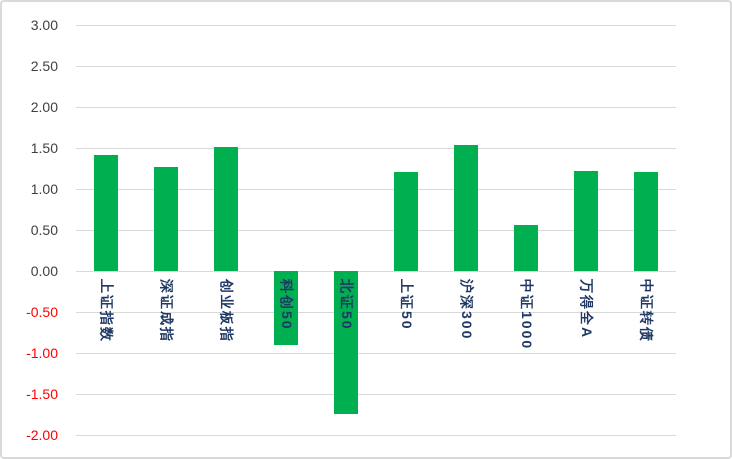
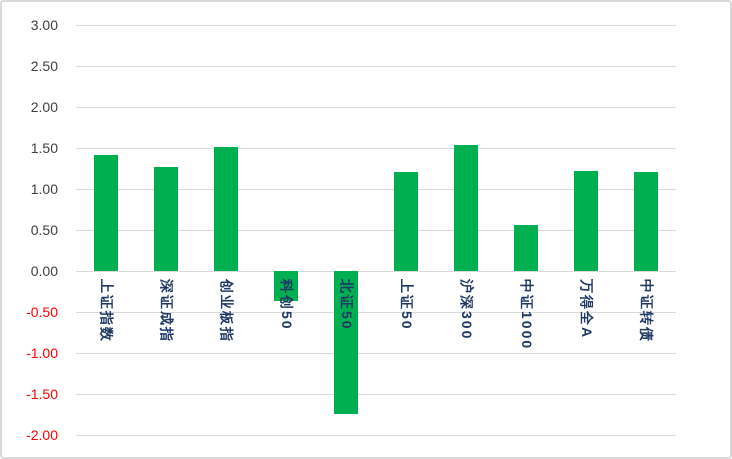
科创50: -0.9 -> -0.4
